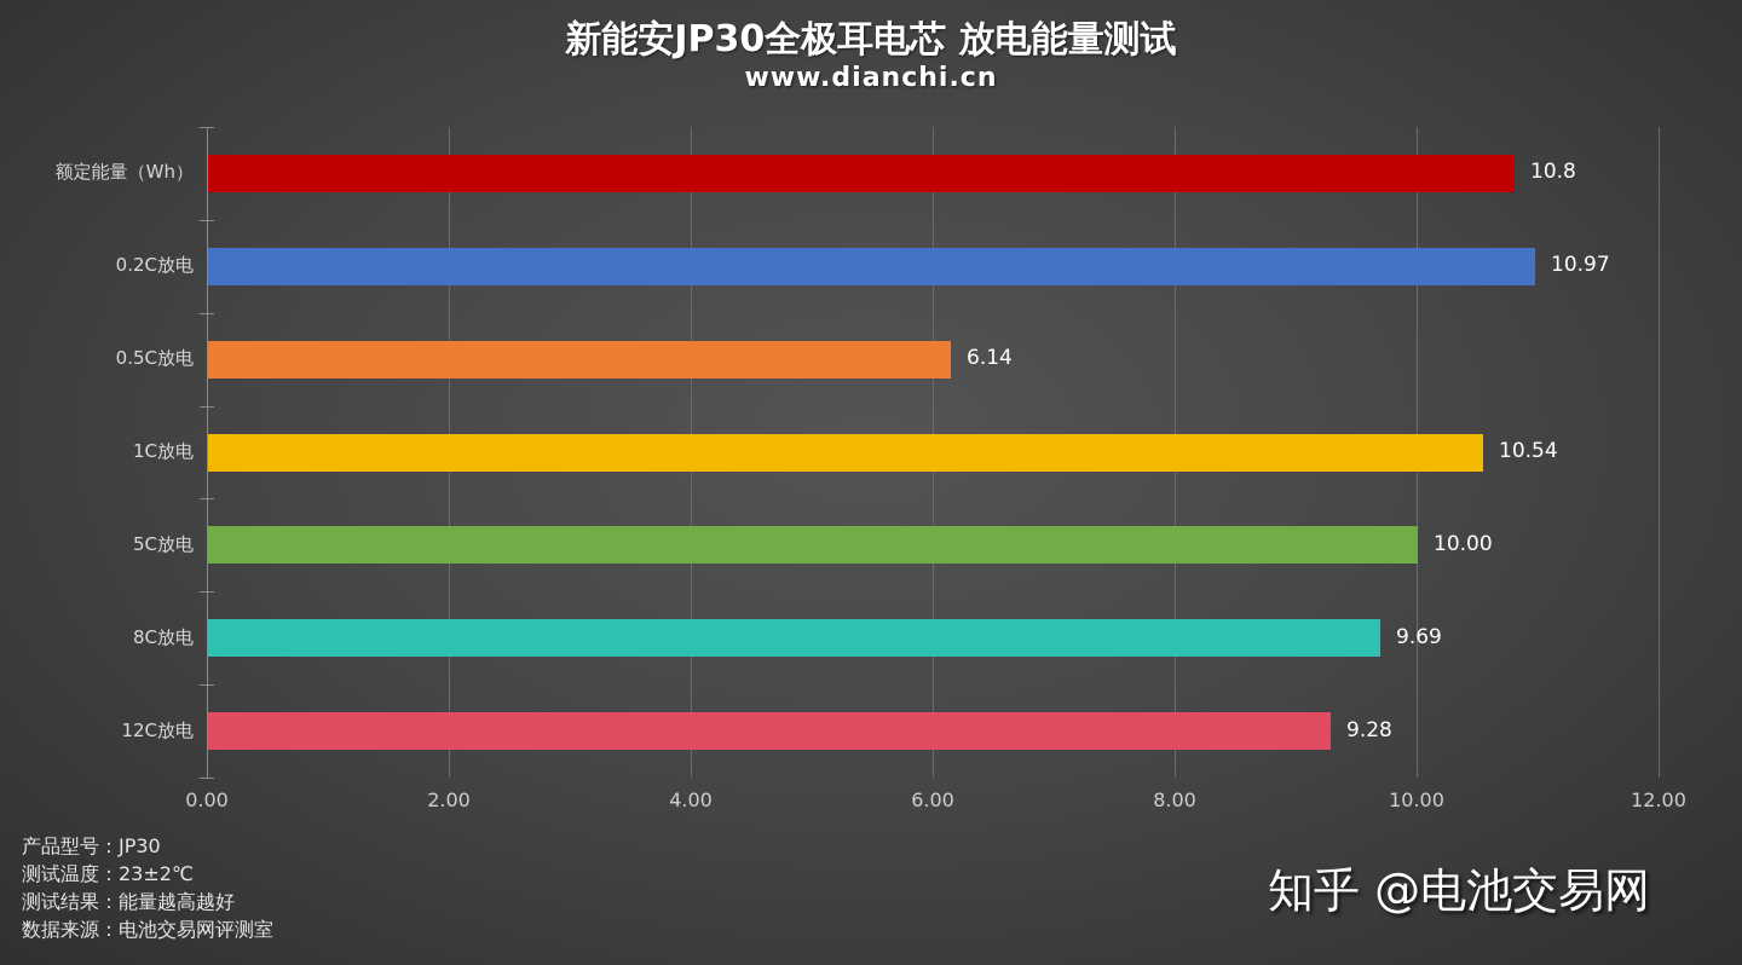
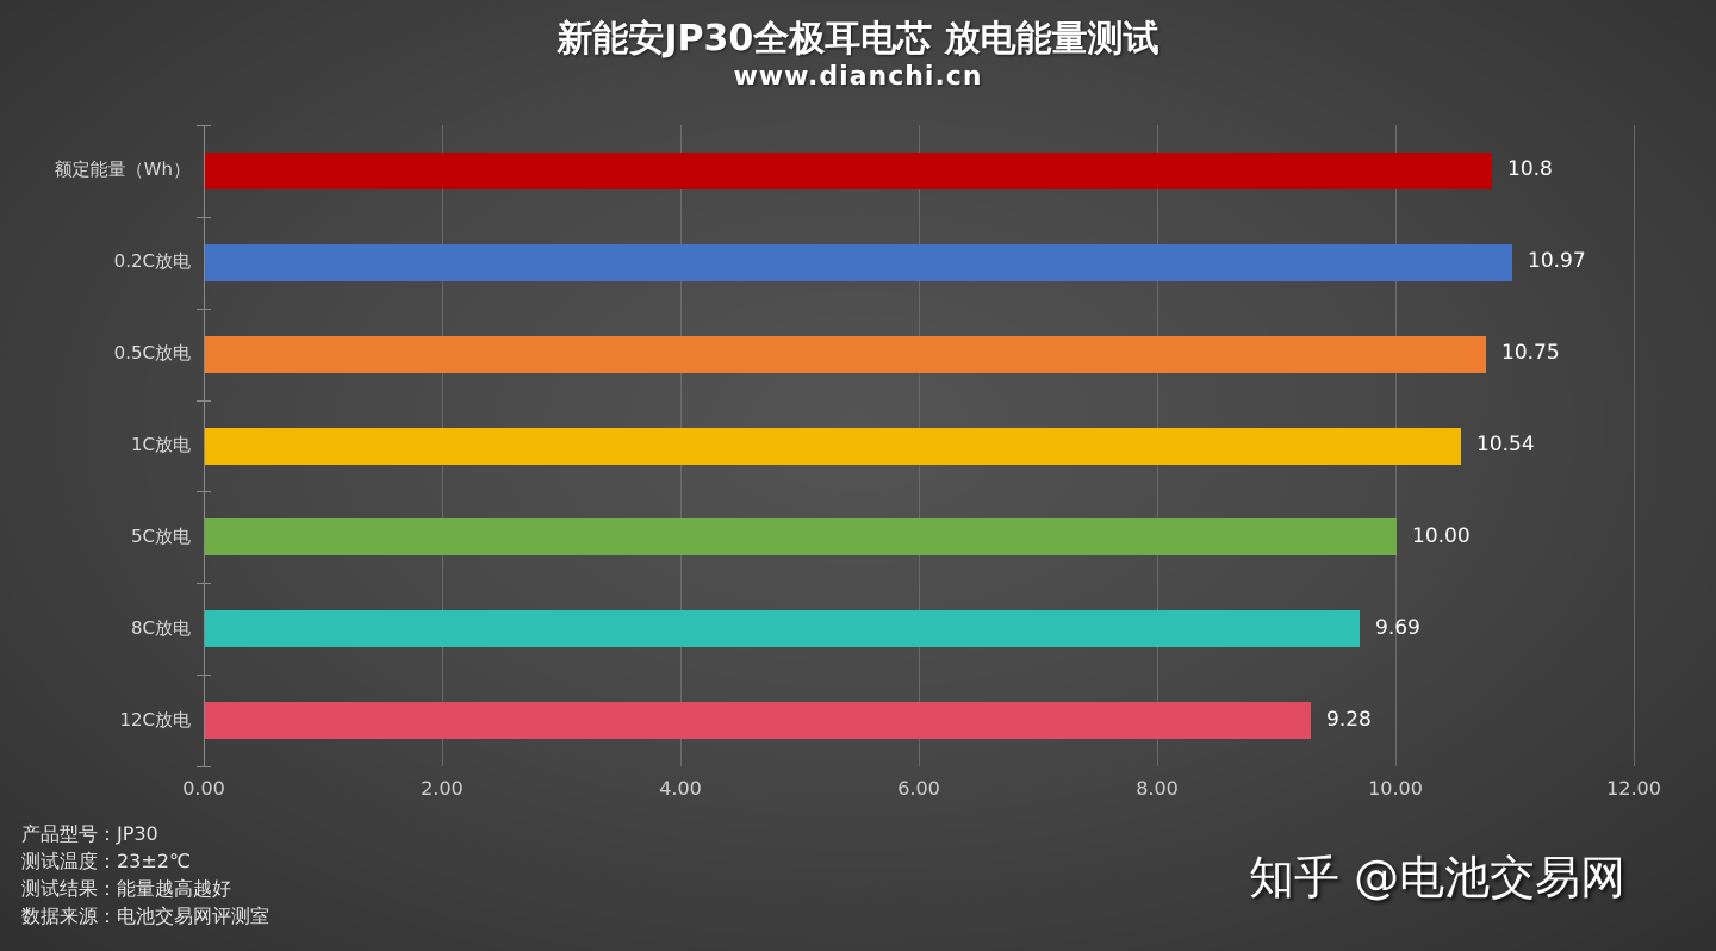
0.5C放电: 6.14 -> 10.75
